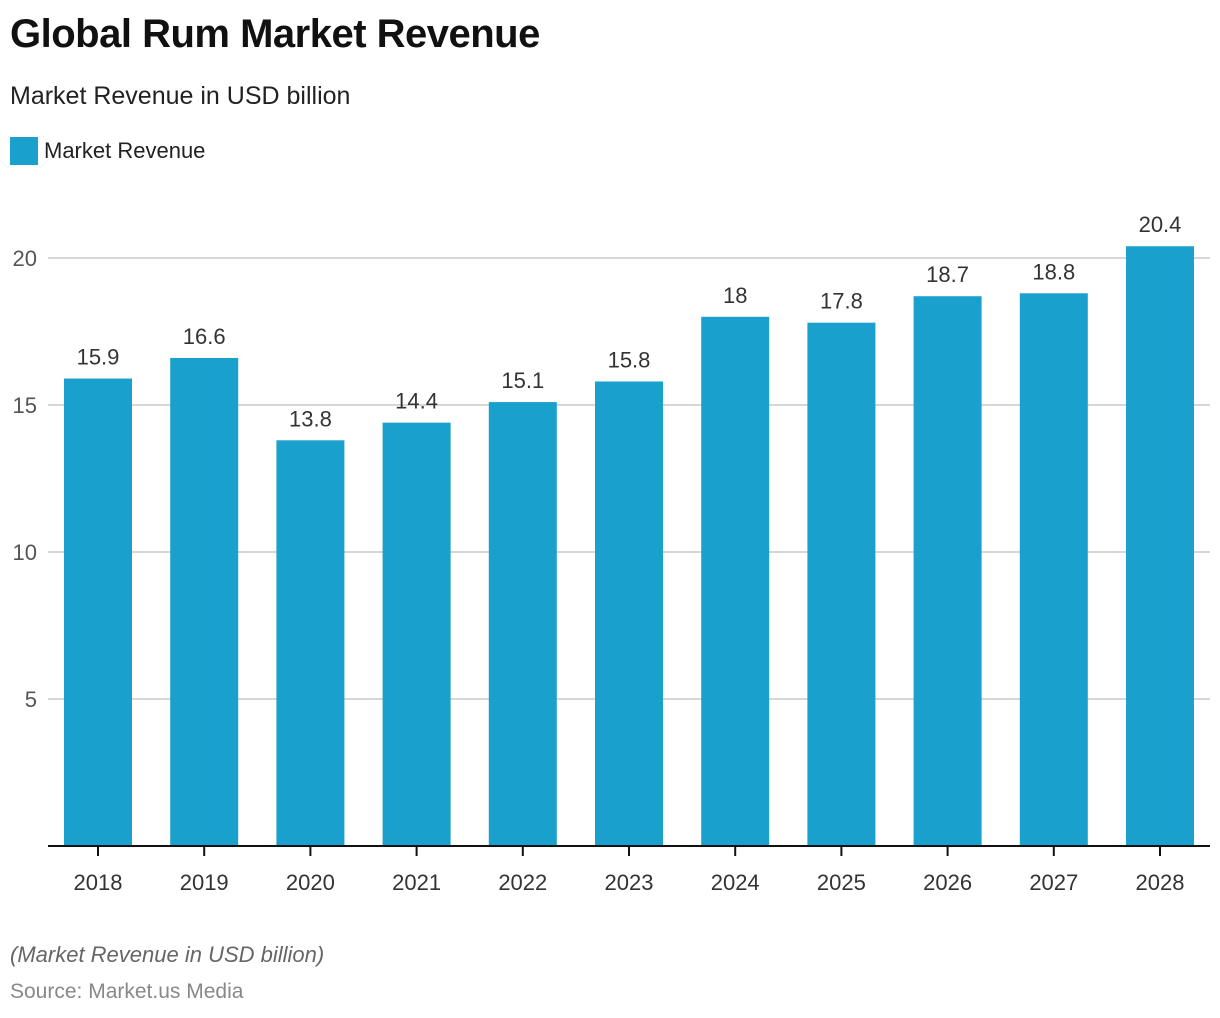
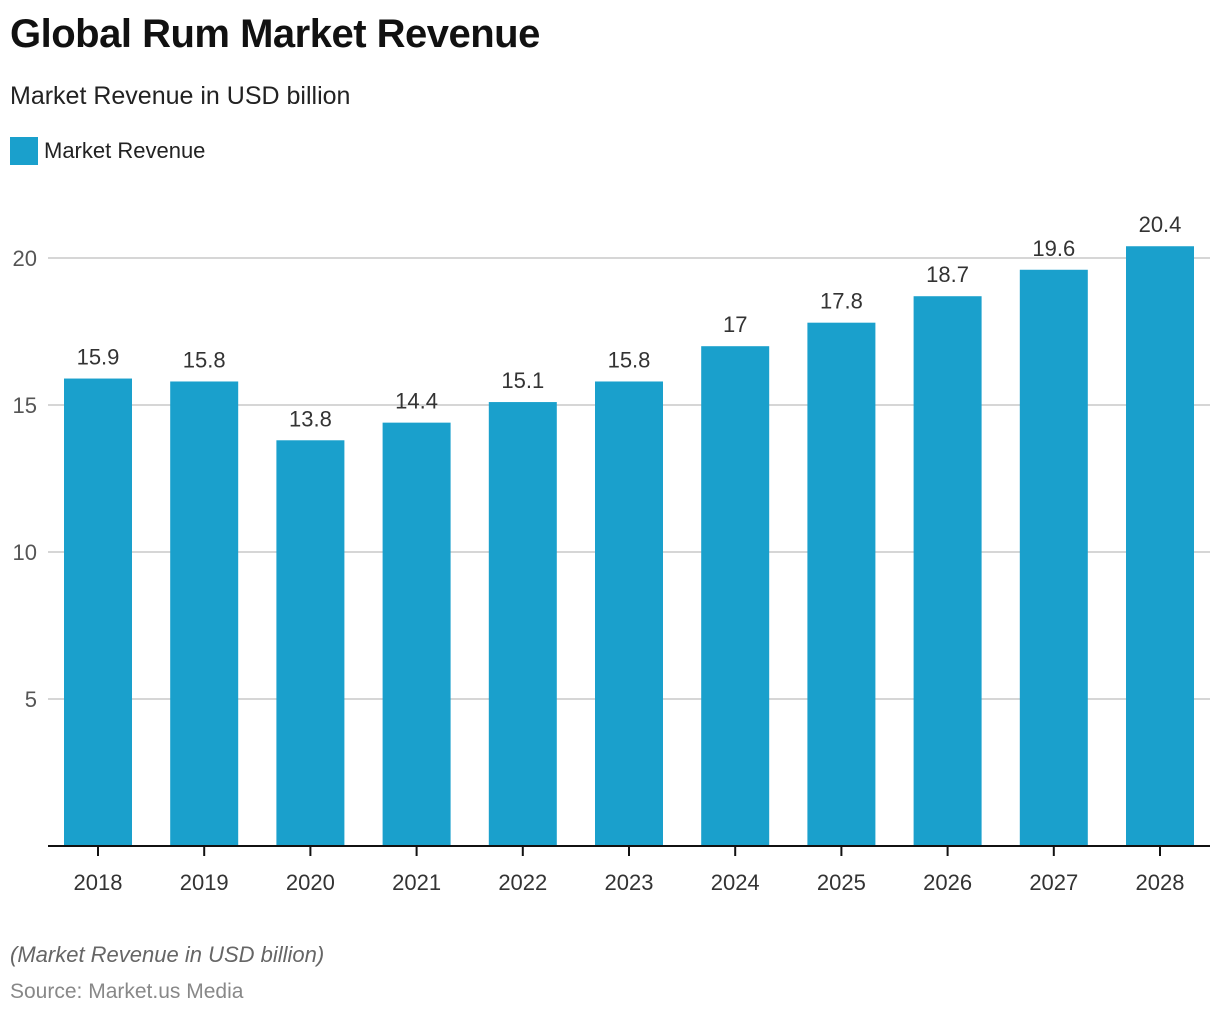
2019: 16.6 -> 15.8
2024: 18 -> 17
2027: 18.8 -> 19.6
